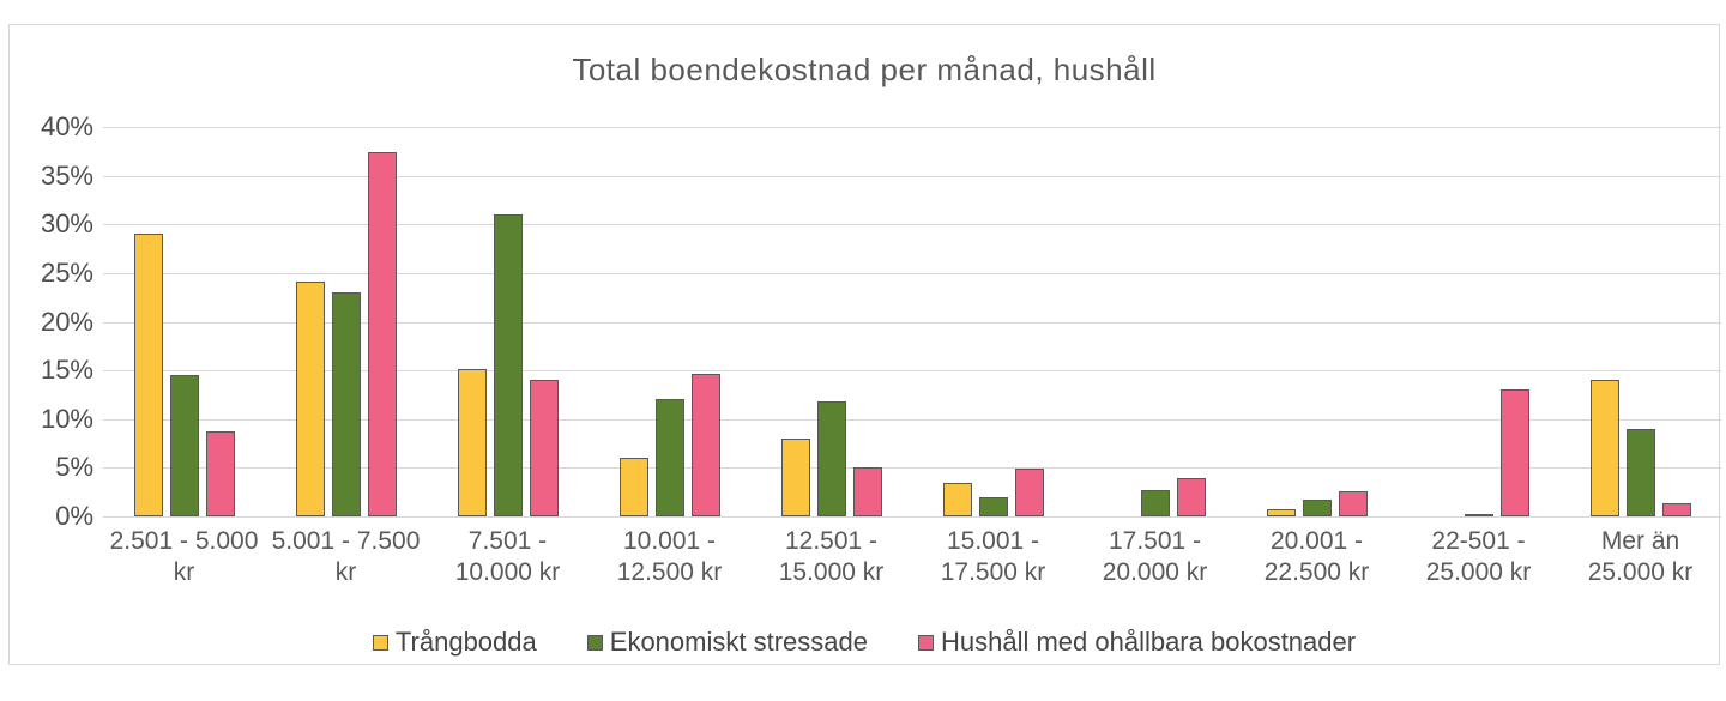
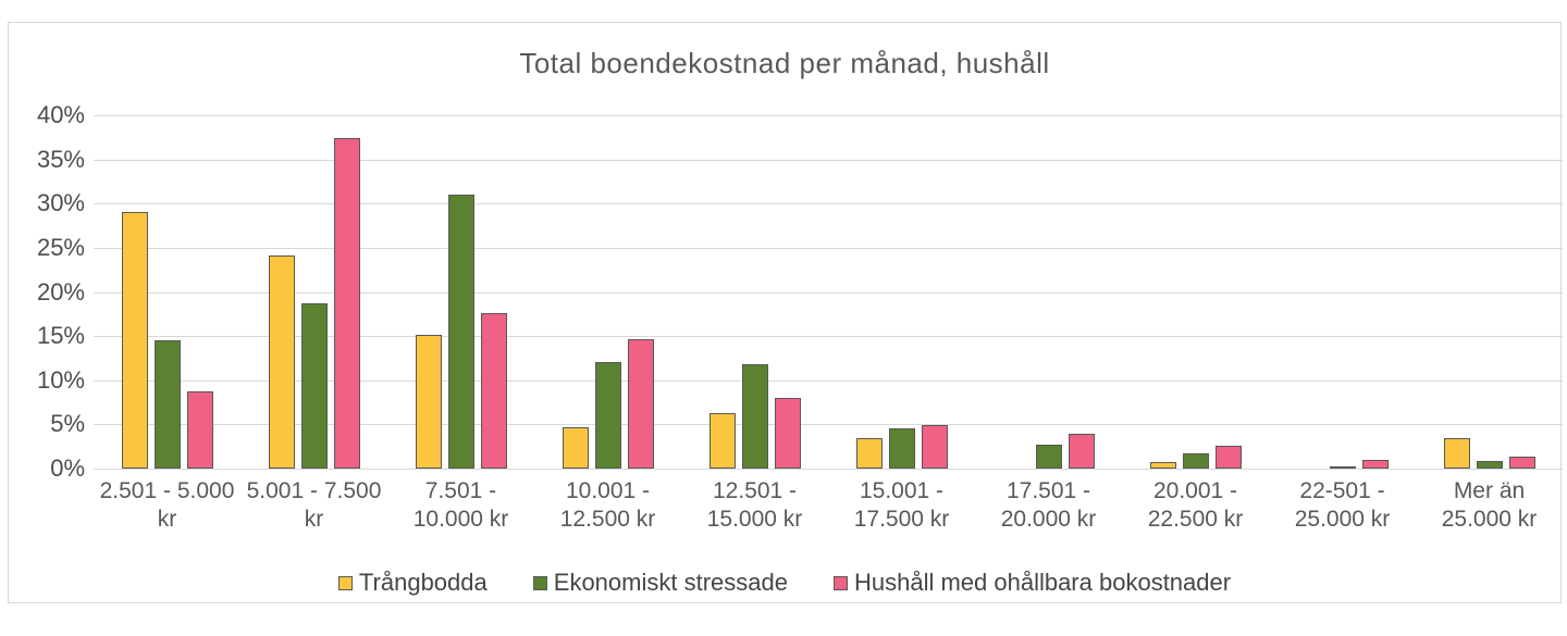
Ekonomiskt stressade/5.001 - 7.500 kr: 23% -> 19%
Hushåll med ohållbara bokostnader/7.501 - 10.000 kr: 14% -> 18%
Trångbodda/10.001 - 12.500 kr: 6% -> 5%
Trångbodda/12.501 - 15.000 kr: 8% -> 6%
Hushåll med ohållbara bokostnader/12.501 - 15.000 kr: 5% -> 8%
Ekonomiskt stressade/15.001 - 17.500 kr: 2% -> 5%
Hushåll med ohållbara bokostnader/22-501 - 25.000 kr: 13% -> 1%
Trångbodda/Mer än 25.000 kr: 14% -> 4%
Ekonomiskt stressade/Mer än 25.000 kr: 9% -> 1%
